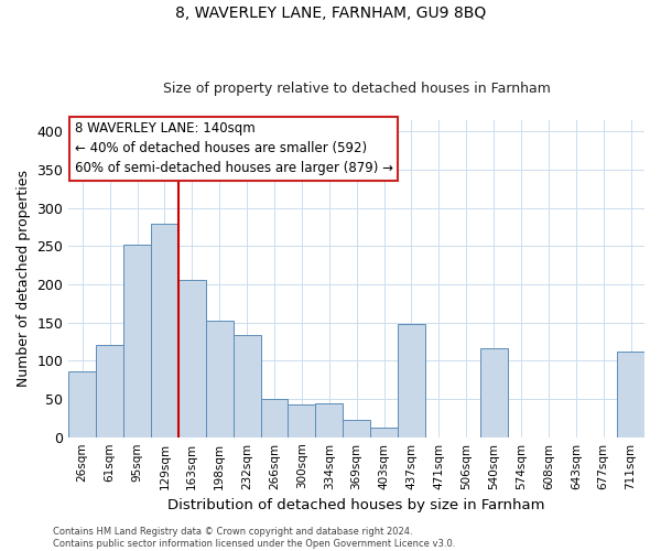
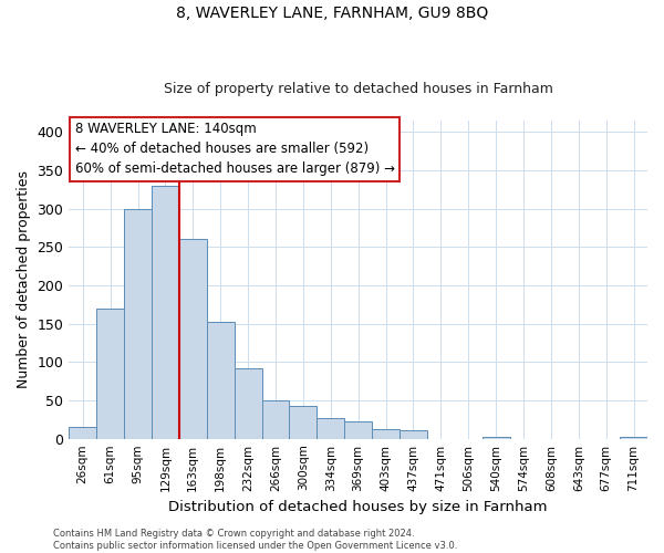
26sqm: 86 -> 15
61sqm: 120 -> 170
95sqm: 252 -> 300
129sqm: 280 -> 330
163sqm: 206 -> 260
232sqm: 134 -> 92
334sqm: 44 -> 27
437sqm: 148 -> 11
540sqm: 116 -> 3
711sqm: 112 -> 3
